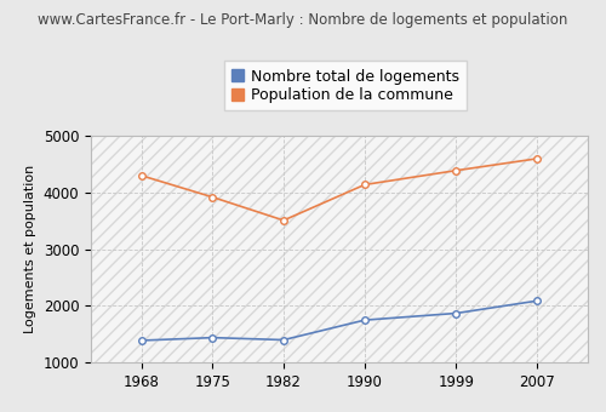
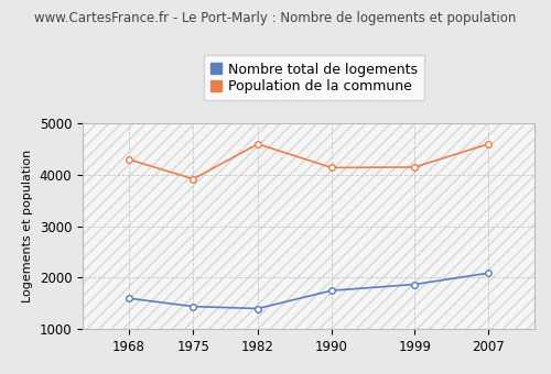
Nombre total de logements/1968: 1390 -> 1600
Population de la commune/1982: 3510 -> 4600
Population de la commune/1999: 4390 -> 4150
